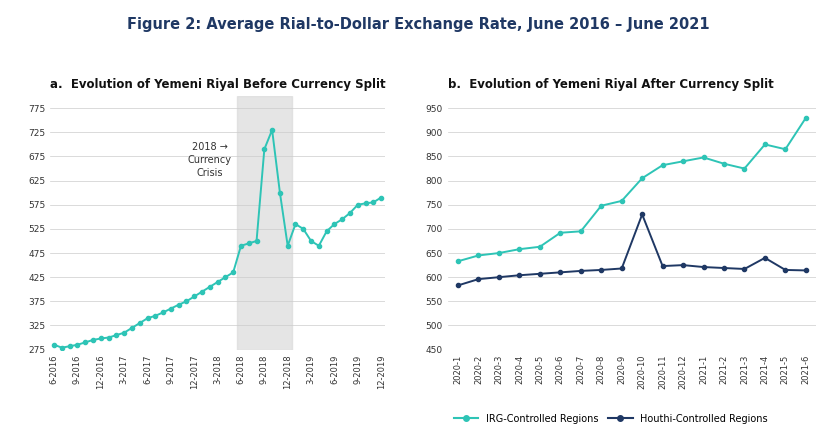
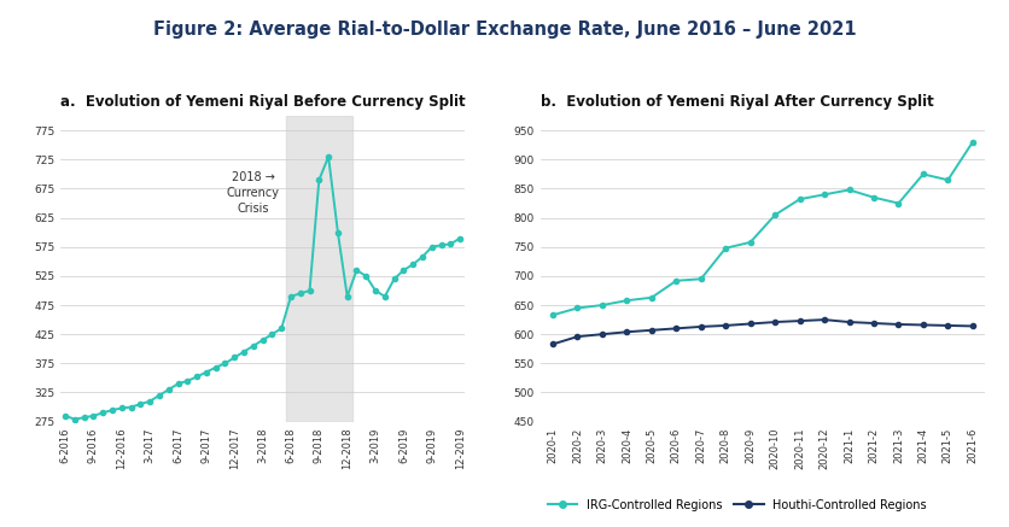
b. Evolution of Yemeni Riyal After Currency Split/Houthi-Controlled Regions/2020-10: 730 -> 621
b. Evolution of Yemeni Riyal After Currency Split/Houthi-Controlled Regions/2021-4: 640 -> 616
